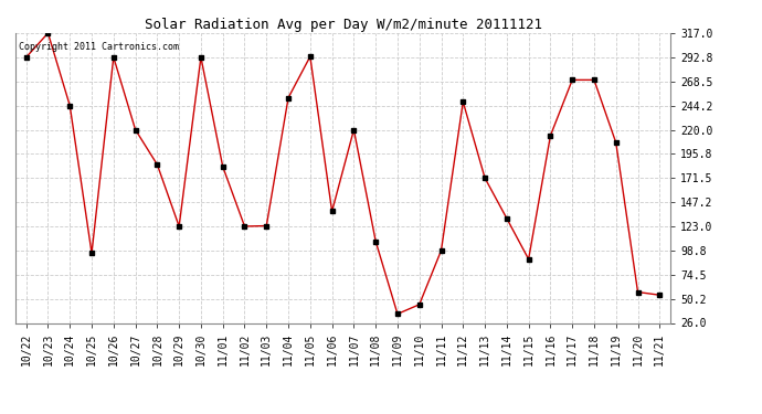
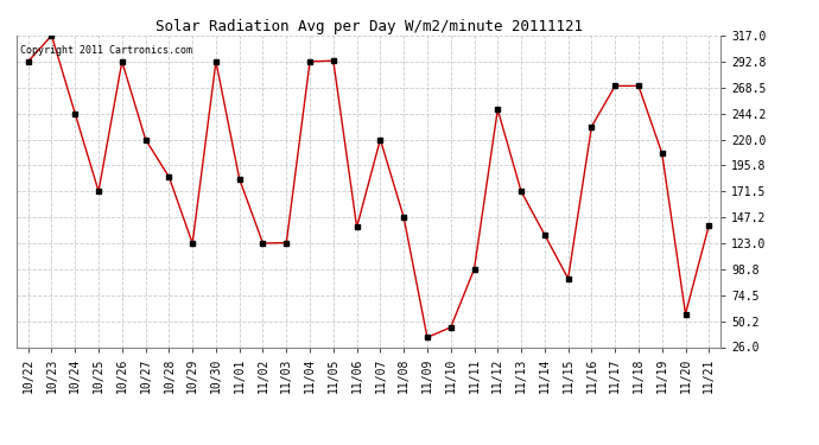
10/25: 96 -> 172
11/04: 252 -> 293
11/08: 108 -> 147
11/16: 214 -> 232
11/21: 54 -> 140
